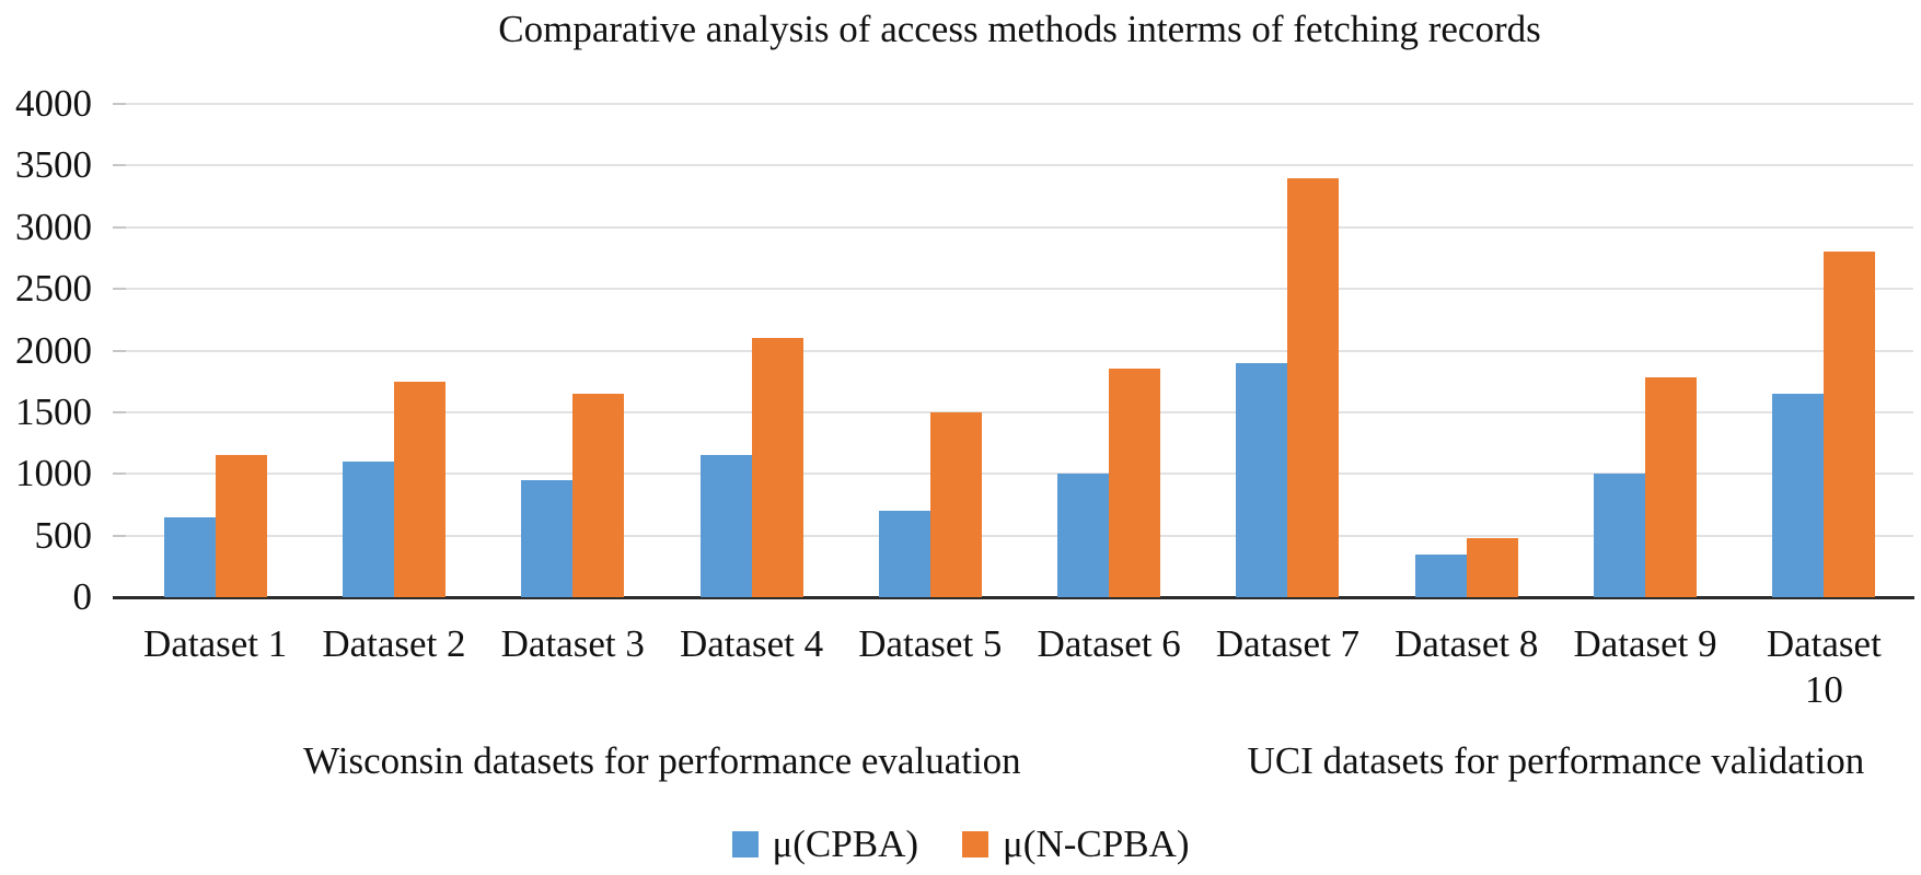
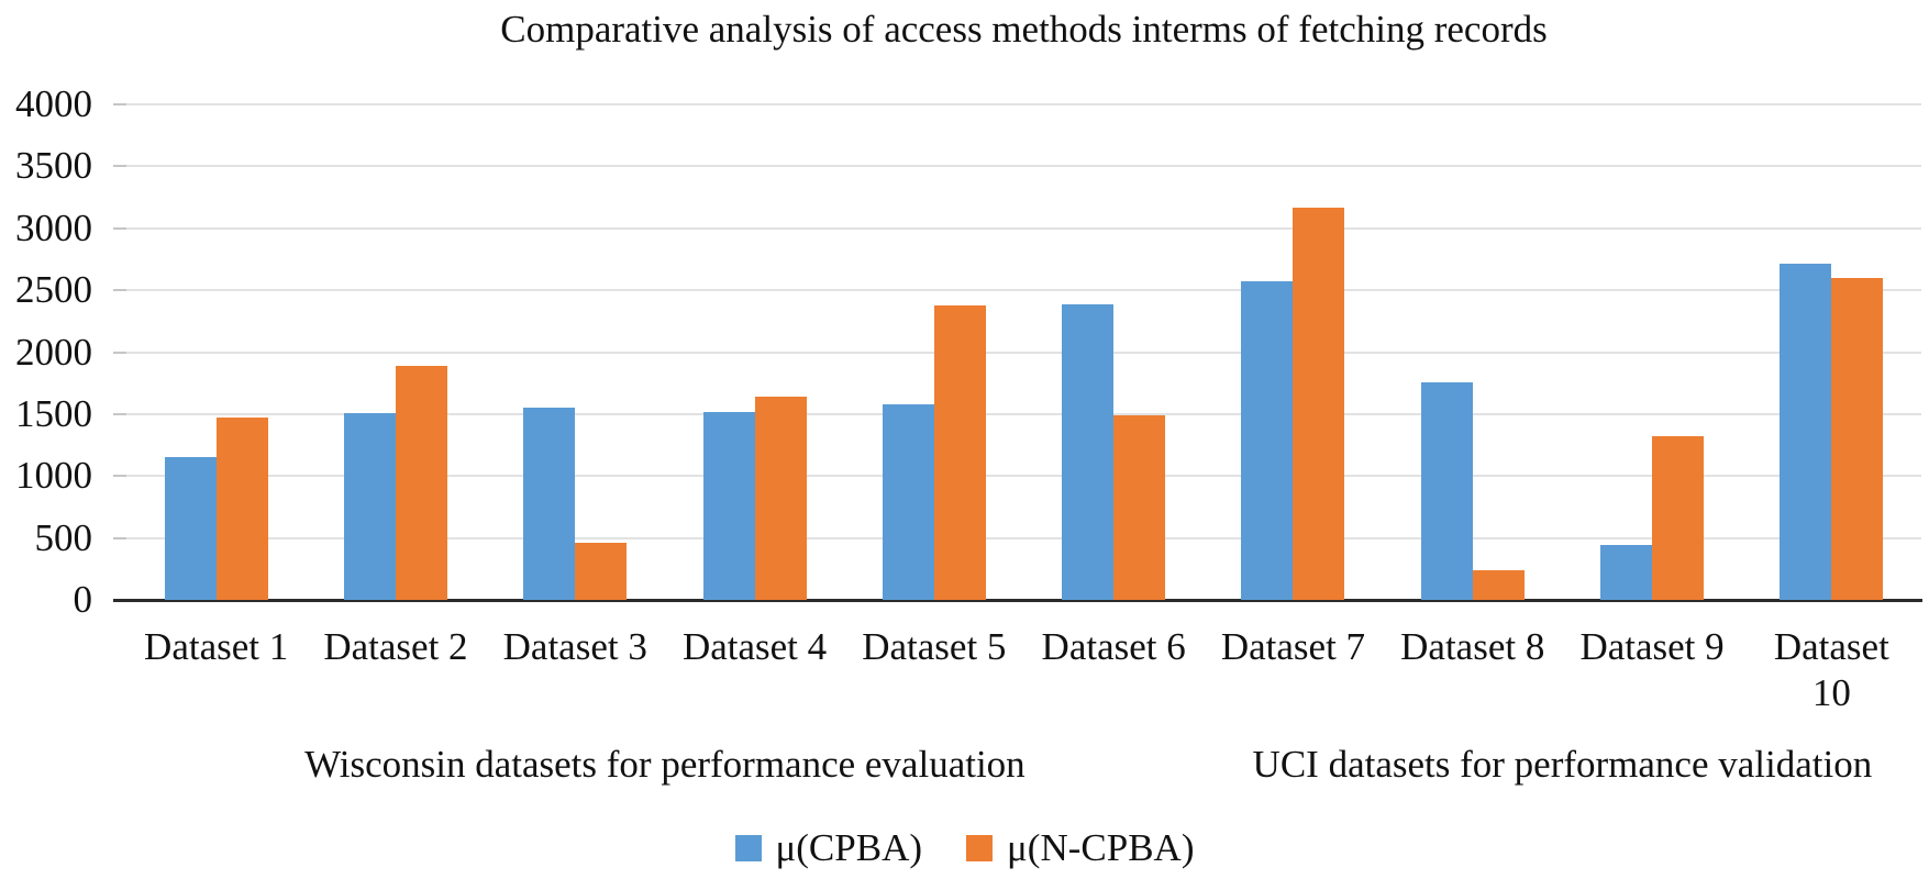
μ(CPBA)/Dataset 1: 650 -> 1150
μ(N-CPBA)/Dataset 1: 1150 -> 1470
μ(CPBA)/Dataset 2: 1100 -> 1510
μ(N-CPBA)/Dataset 2: 1750 -> 1890
μ(CPBA)/Dataset 3: 950 -> 1550
μ(N-CPBA)/Dataset 3: 1650 -> 460
μ(CPBA)/Dataset 4: 1150 -> 1520
μ(N-CPBA)/Dataset 4: 2100 -> 1640
μ(CPBA)/Dataset 5: 700 -> 1580
μ(N-CPBA)/Dataset 5: 1500 -> 2380
μ(CPBA)/Dataset 6: 1000 -> 2390
μ(N-CPBA)/Dataset 6: 1850 -> 1490
μ(CPBA)/Dataset 7: 1900 -> 2570
μ(N-CPBA)/Dataset 7: 3400 -> 3170
μ(CPBA)/Dataset 8: 350 -> 1760
μ(N-CPBA)/Dataset 8: 480 -> 240
μ(CPBA)/Dataset 9: 1000 -> 440
μ(N-CPBA)/Dataset 9: 1780 -> 1320
μ(CPBA)/Dataset 10: 1650 -> 2710
μ(N-CPBA)/Dataset 10: 2800 -> 2600
